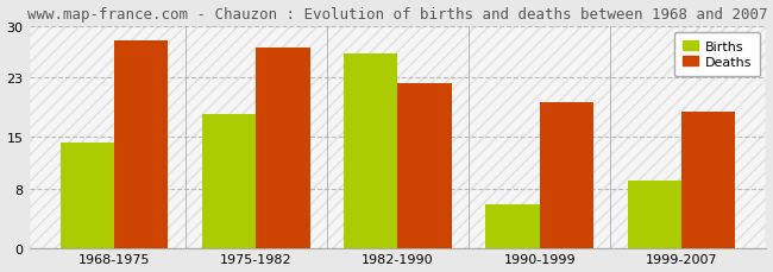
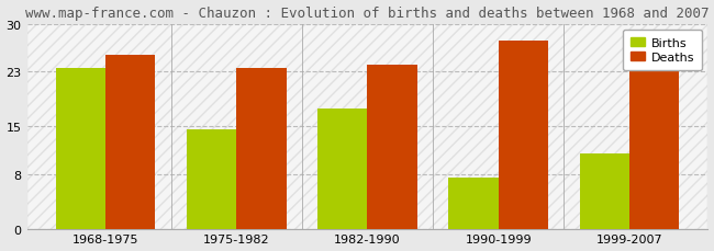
Births/1968-1975: 14.2 -> 23.5
Deaths/1968-1975: 28.0 -> 25.5
Births/1975-1982: 18.0 -> 14.5
Deaths/1975-1982: 27.0 -> 23.5
Births/1982-1990: 26.2 -> 17.5
Deaths/1982-1990: 22.2 -> 24.0
Births/1990-1999: 5.8 -> 7.5
Deaths/1990-1999: 19.6 -> 27.5
Births/1999-2007: 9.0 -> 11.0
Deaths/1999-2007: 18.4 -> 23.5
